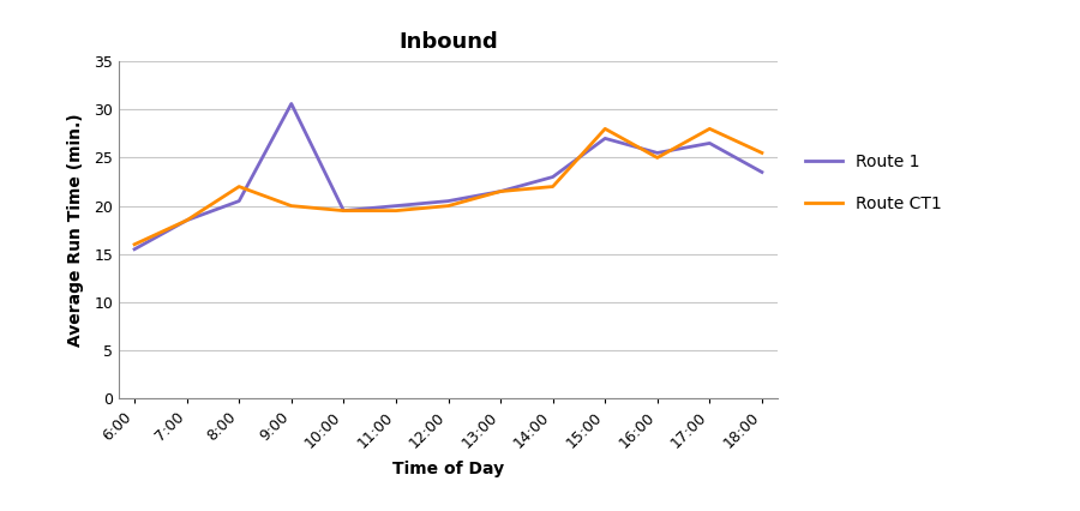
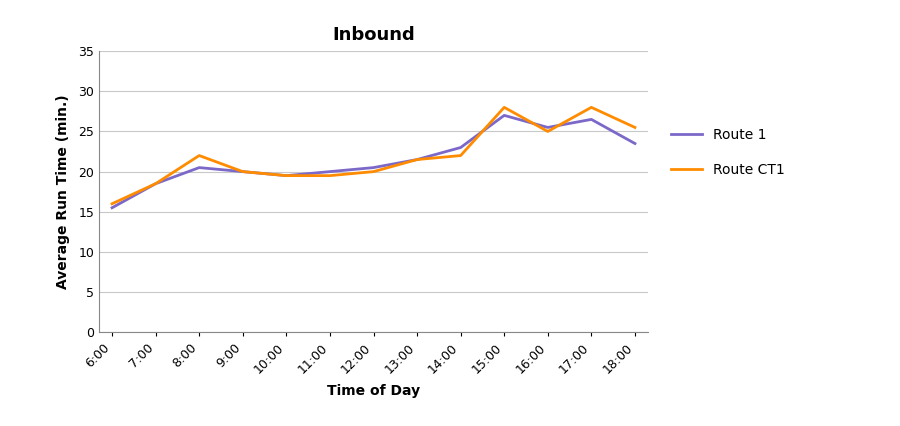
Route 1/9:00: 30.6 -> 20.0
